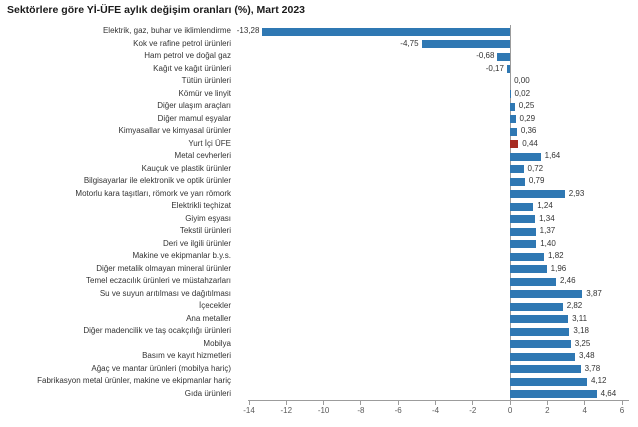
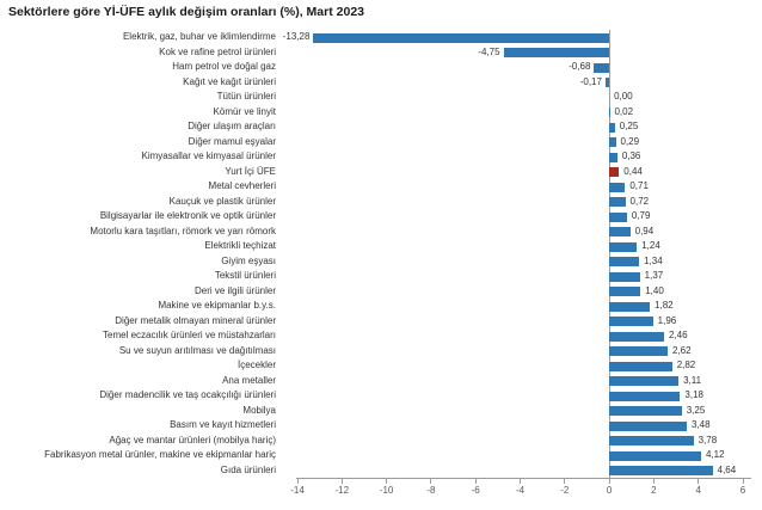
Metal cevherleri: 1,64 -> 0,71
Motorlu kara taşıtları, römork ve yarı römork: 2,93 -> 0,94
Su ve suyun arıtılması ve dağıtılması: 3,87 -> 2,62
